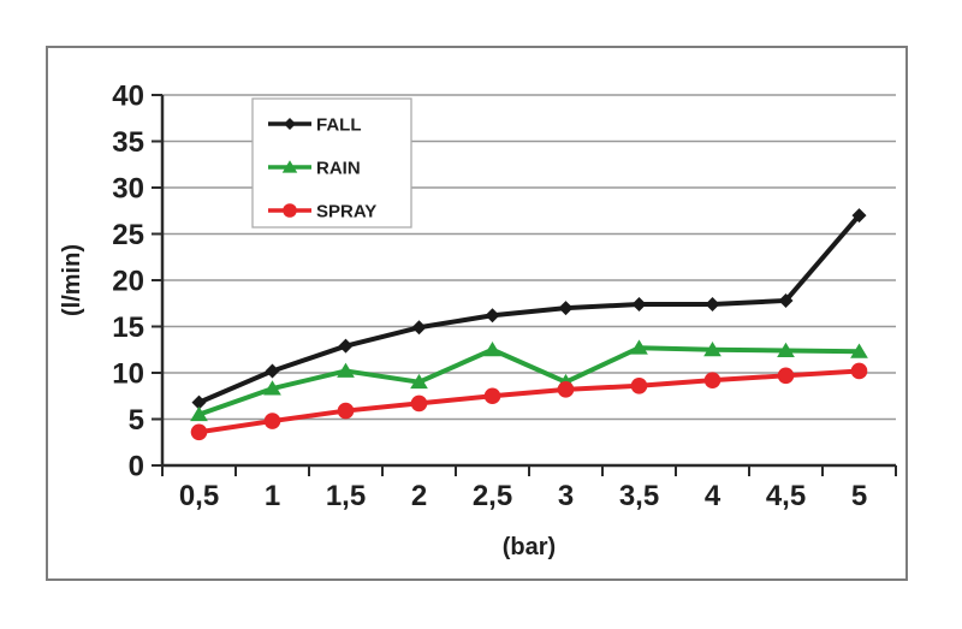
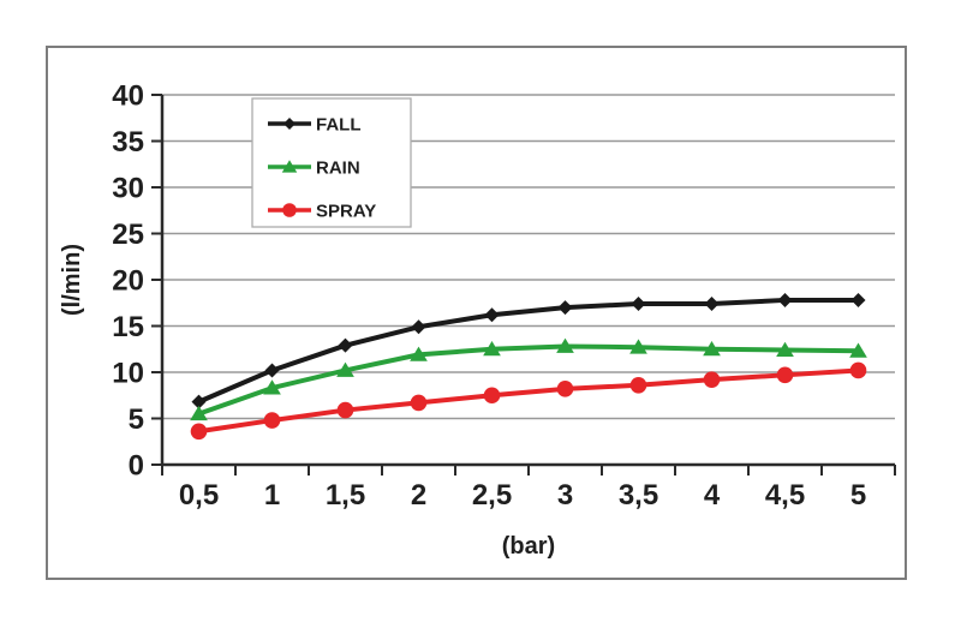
RAIN/2: 9 -> 12
RAIN/3: 9 -> 13
FALL/5: 27 -> 18
